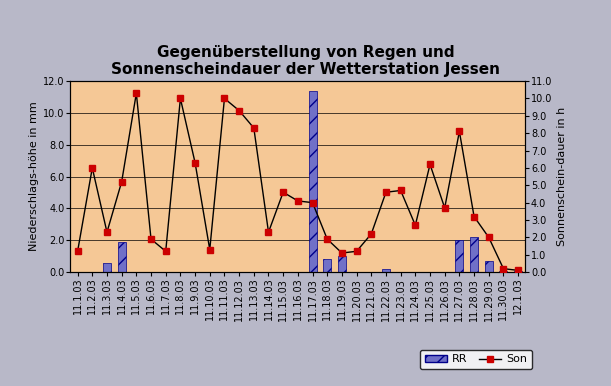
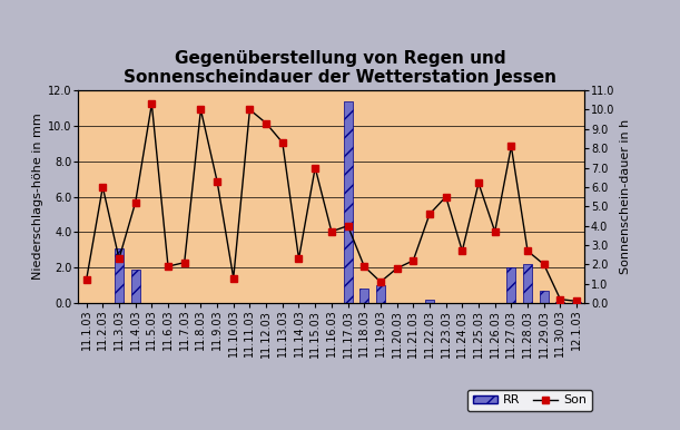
RR/11.3.03: 0.6 -> 3.1
Son/11.7.03: 1.2 -> 2.1
Son/11.15.03: 4.6 -> 7.0
Son/11.16.03: 4.1 -> 3.7
Son/11.20.03: 1.2 -> 1.8
Son/11.23.03: 4.7 -> 5.5
Son/11.28.03: 3.2 -> 2.7
